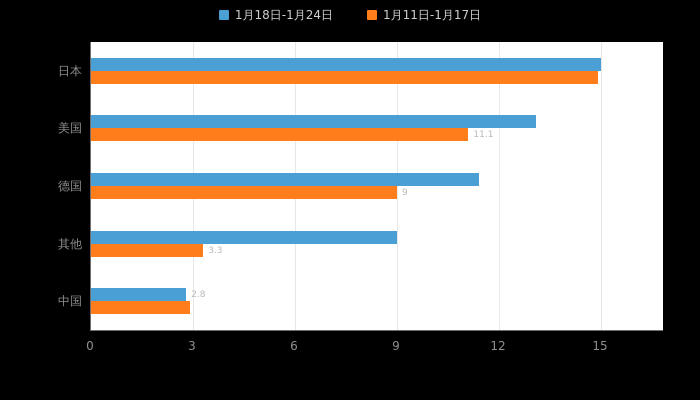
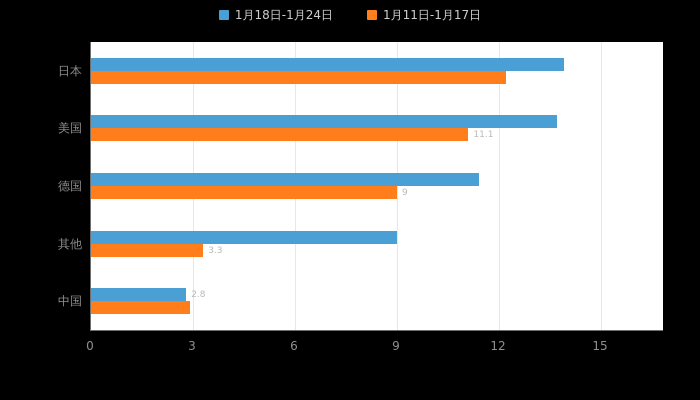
1月18日-1月24日/日本: 15.0 -> 13.9
1月11日-1月17日/日本: 14.9 -> 12.2
1月18日-1月24日/美国: 13.1 -> 13.7
